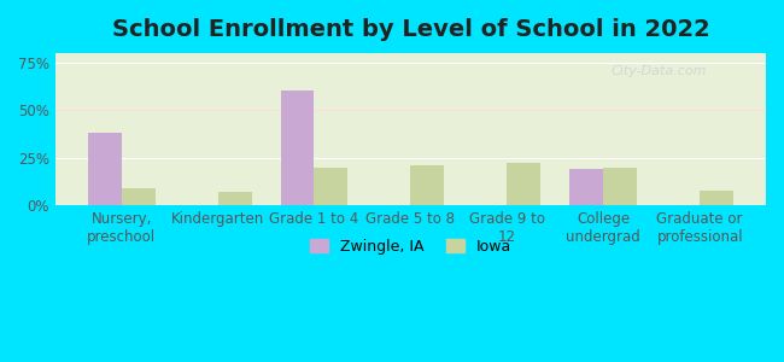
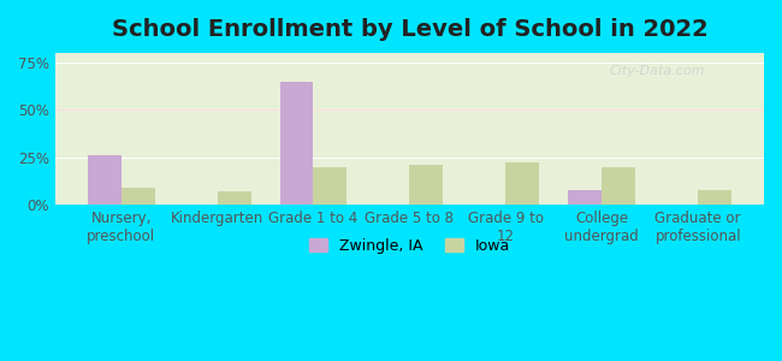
Zwingle, IA/Nursery, preschool: 38% -> 26%
Zwingle, IA/Grade 1 to 4: 60% -> 65%
Zwingle, IA/College undergrad: 19% -> 8%
